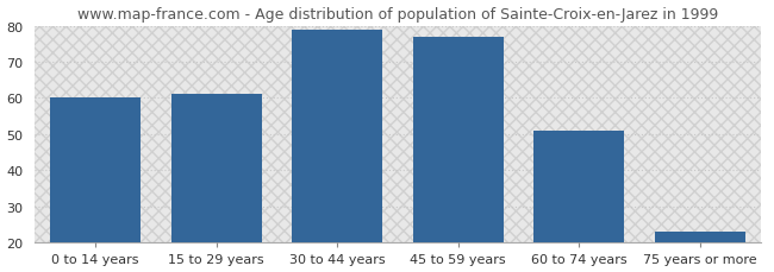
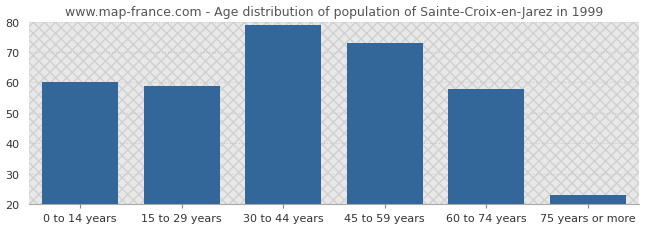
15 to 29 years: 61 -> 59
45 to 59 years: 77 -> 73
60 to 74 years: 51 -> 58
